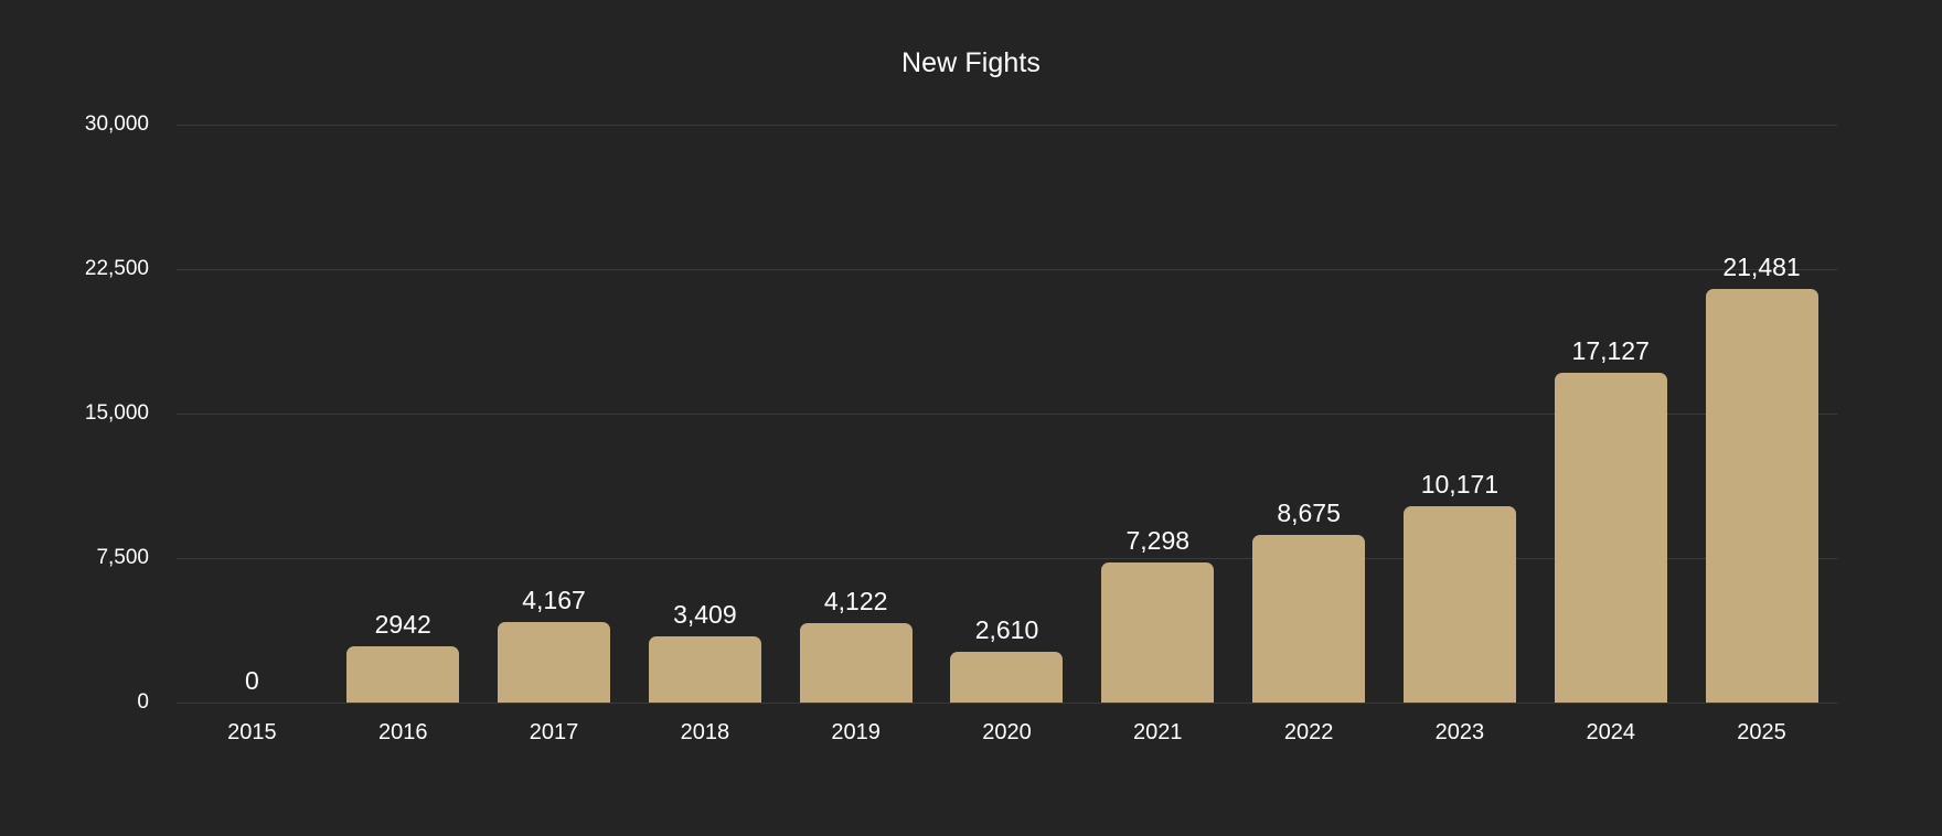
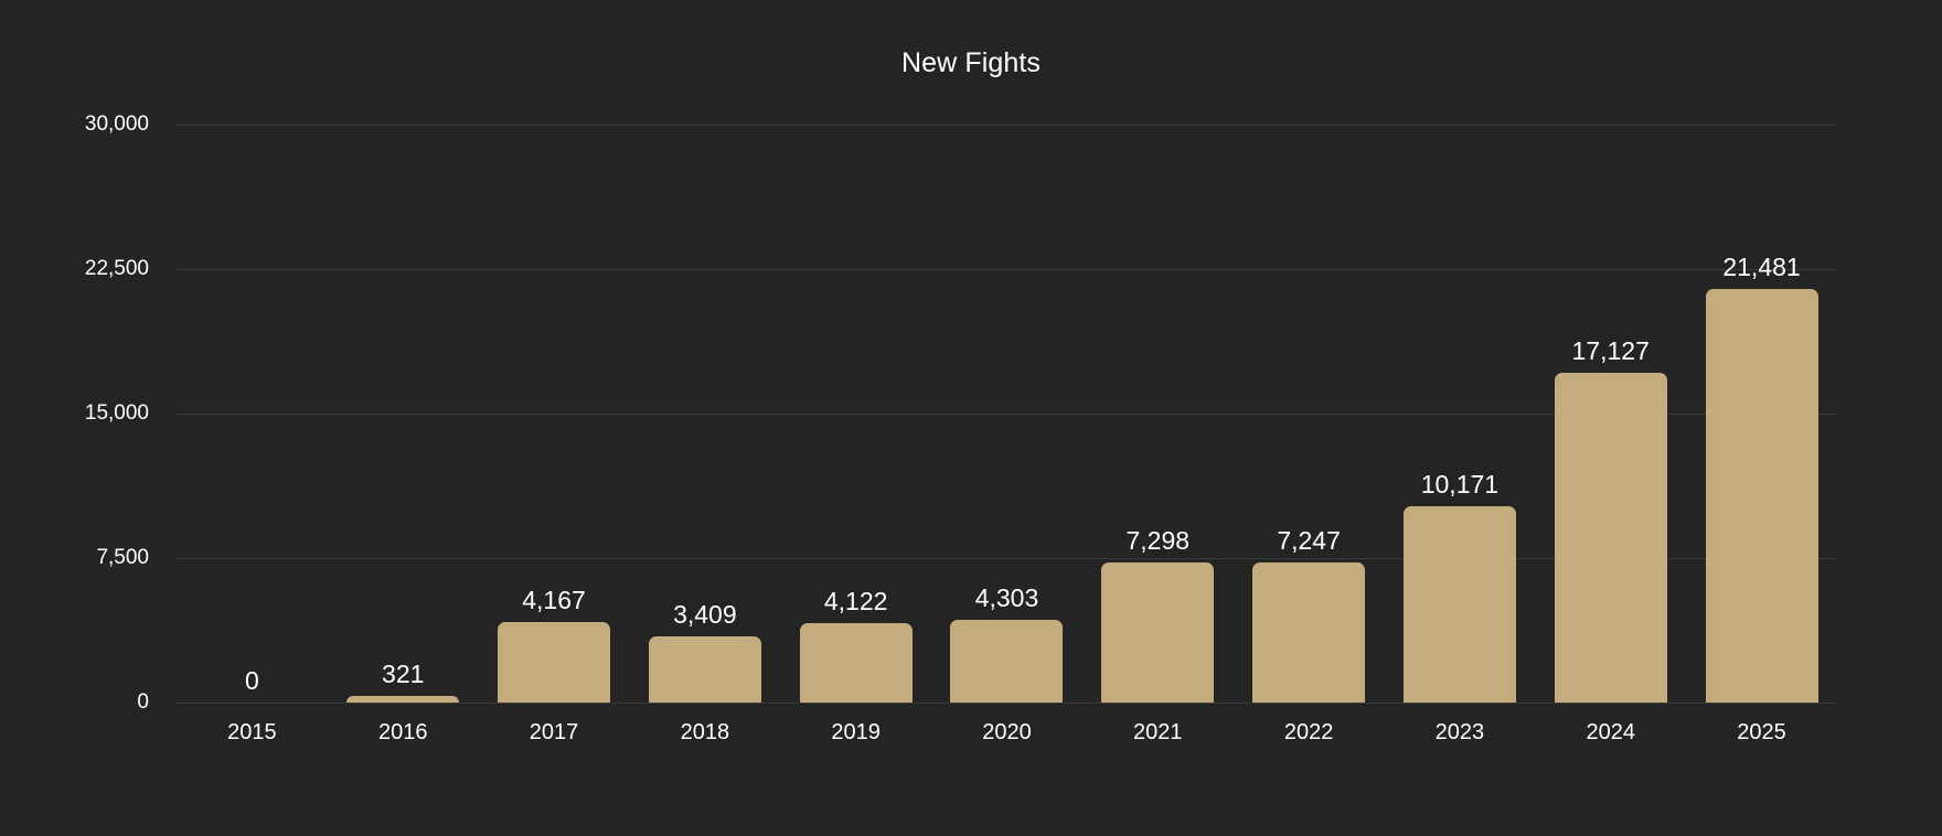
2016: 2942 -> 321
2020: 2,610 -> 4,303
2022: 8,675 -> 7,247
